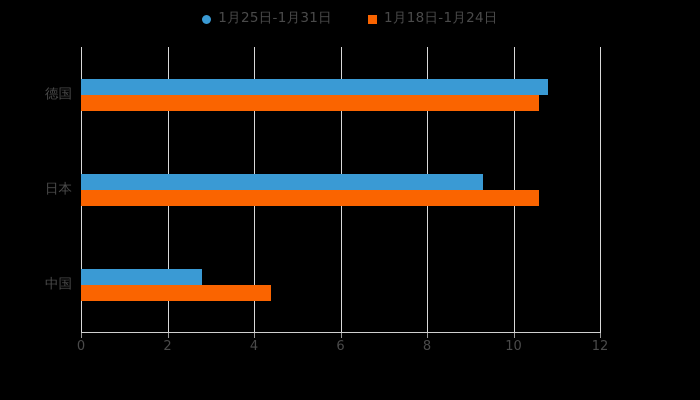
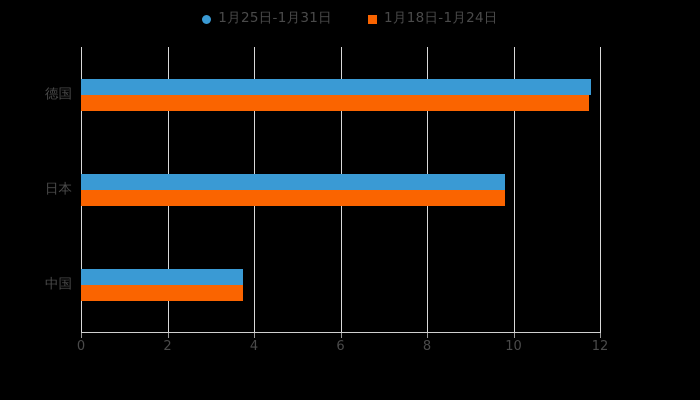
1月25日-1月31日/德国: 10.8 -> 11.8
1月18日-1月24日/德国: 10.6 -> 11.8
1月25日-1月31日/日本: 9.3 -> 9.8
1月18日-1月24日/日本: 10.6 -> 9.8
1月25日-1月31日/中国: 2.8 -> 3.8
1月18日-1月24日/中国: 4.4 -> 3.8
